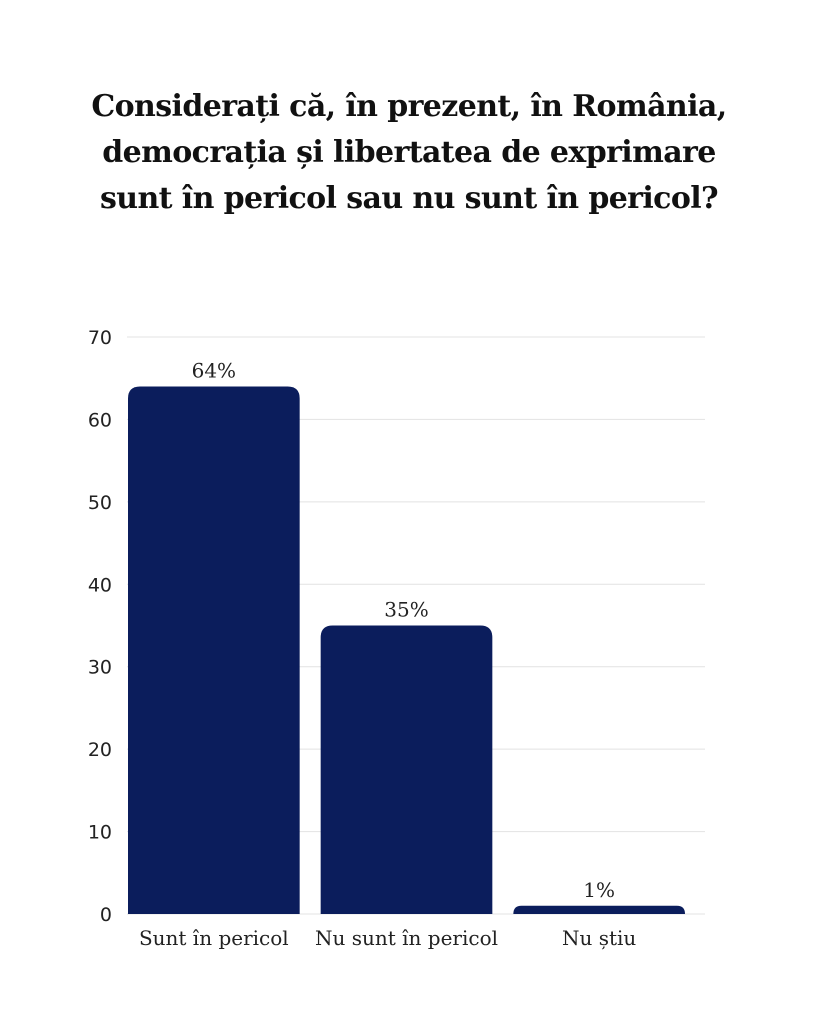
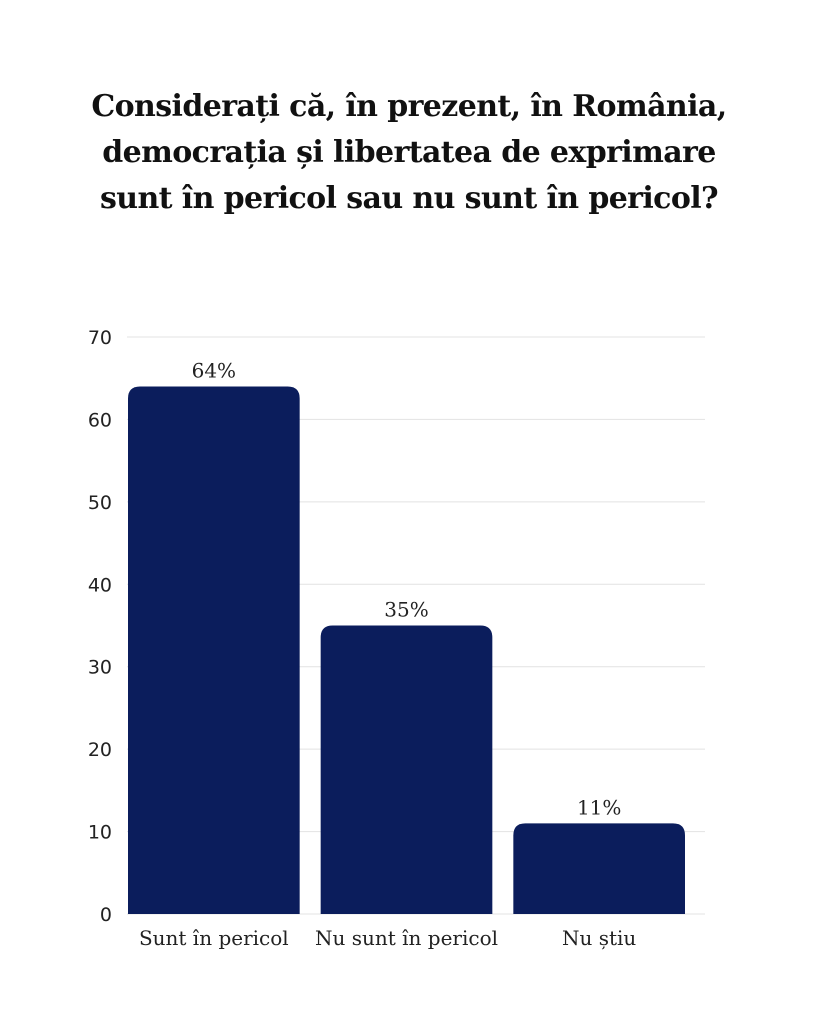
Nu știu: 1% -> 11%
